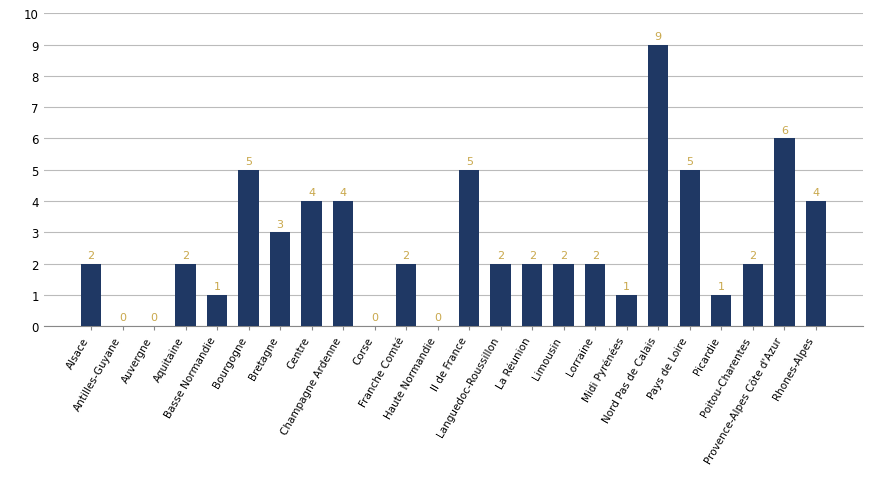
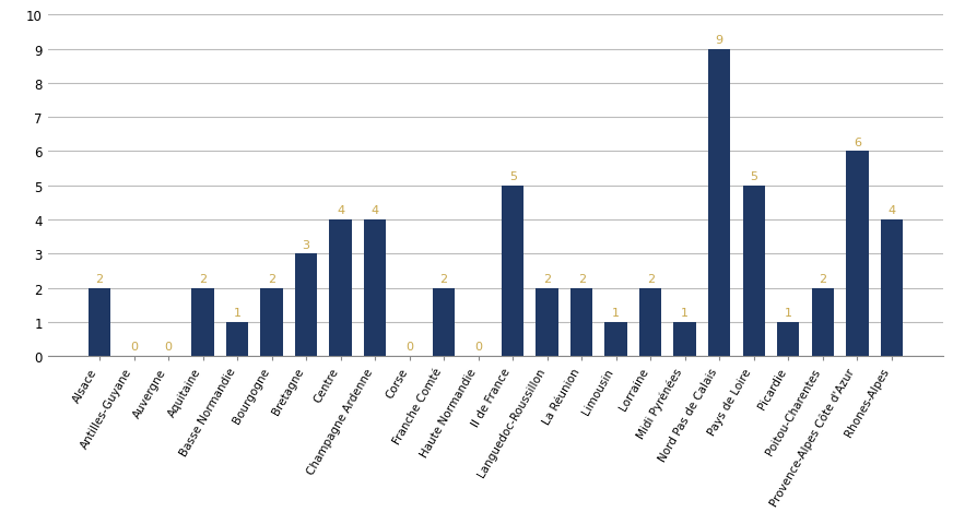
Bourgogne: 5 -> 2
Limousin: 2 -> 1
